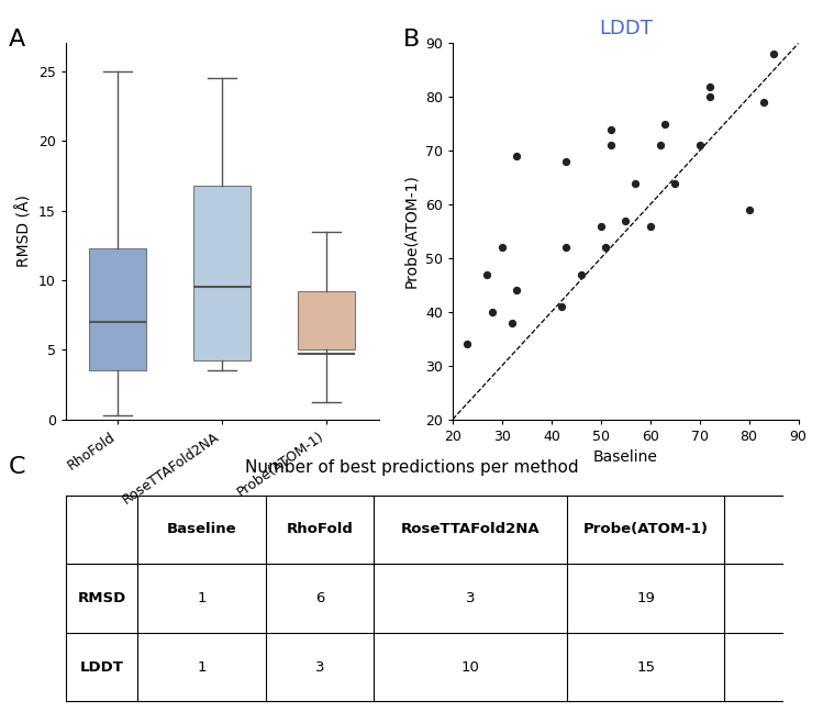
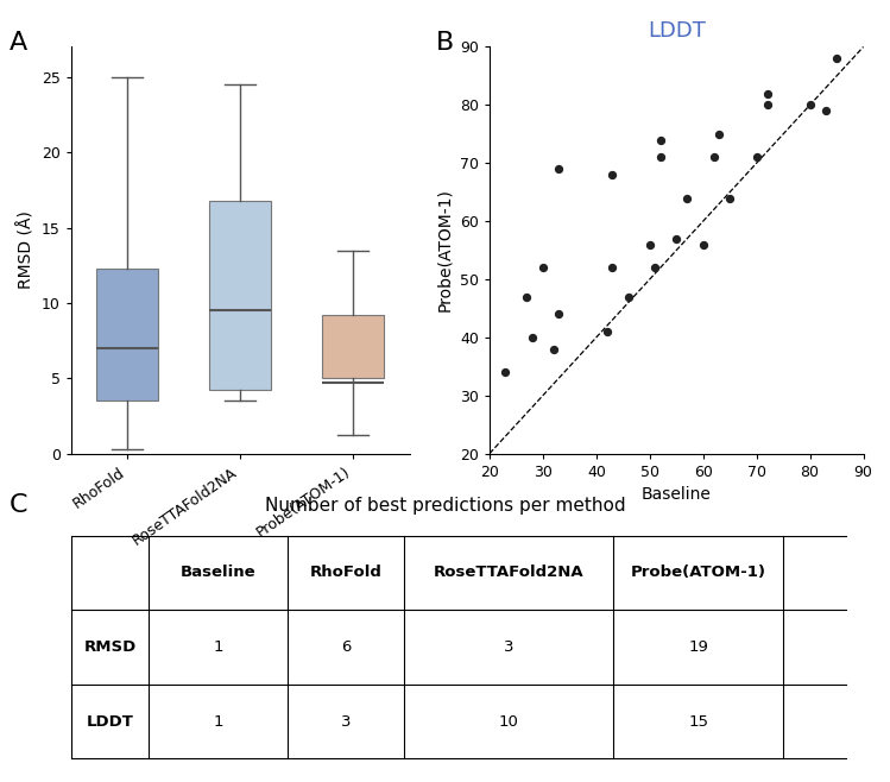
80: 59 -> 80
